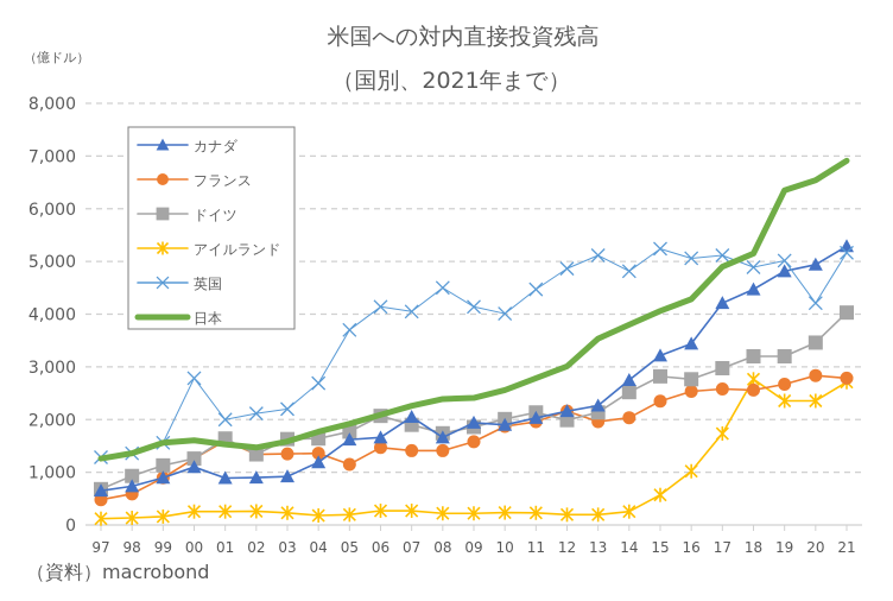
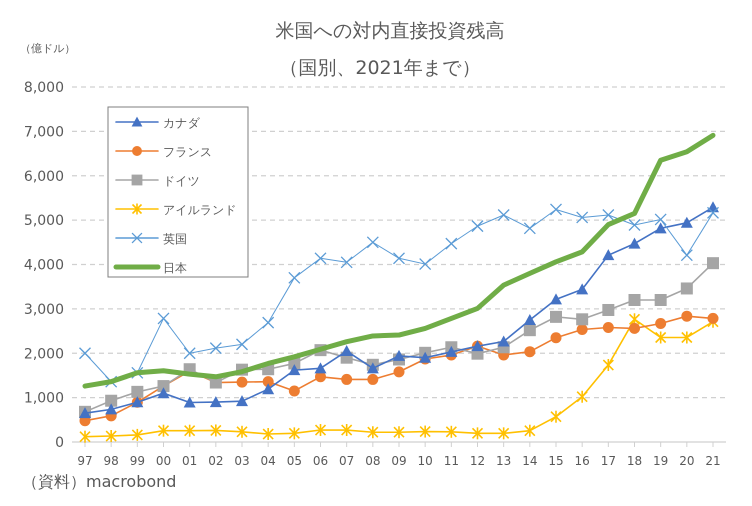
英国/97: 1300 -> 2000
